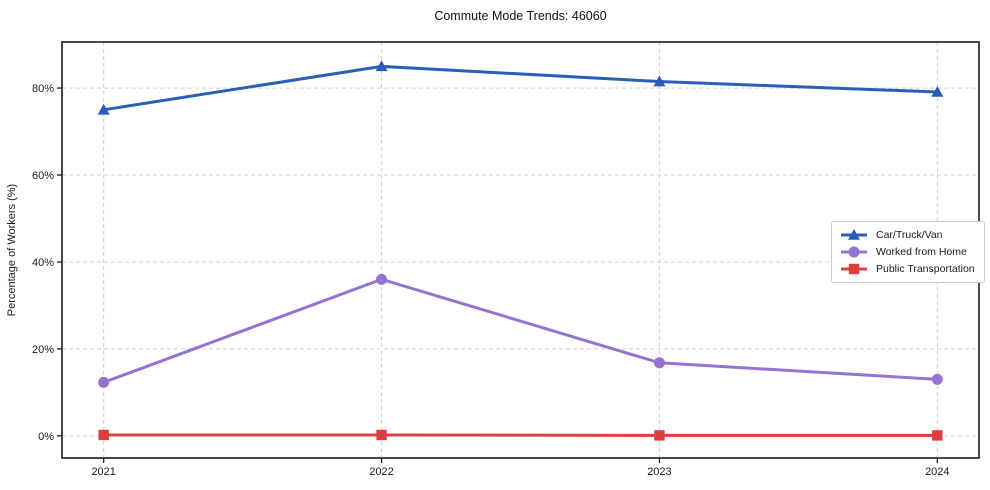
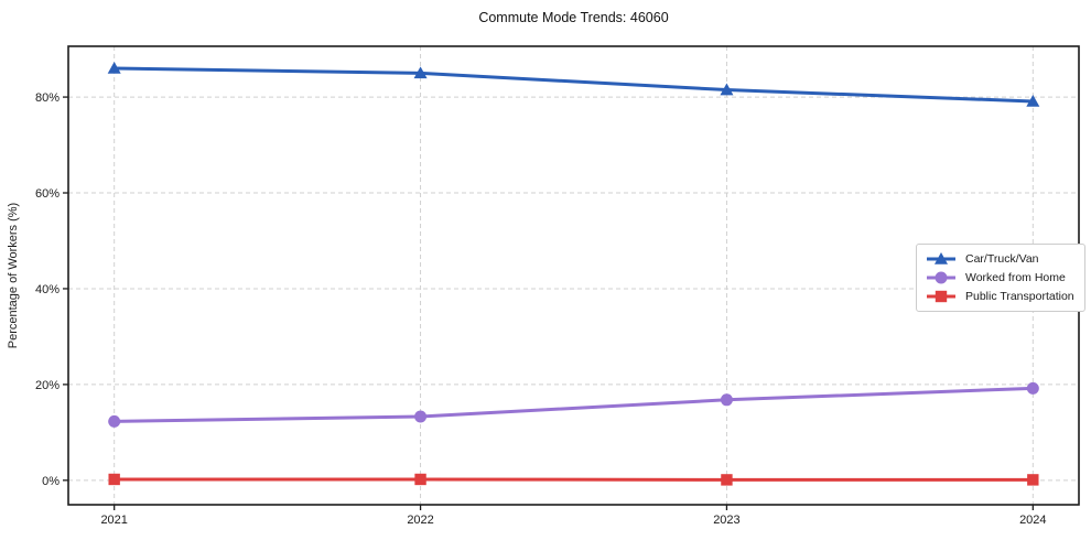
Car/Truck/Van/2021: 75% -> 86%
Worked from Home/2022: 36% -> 13%
Worked from Home/2024: 13% -> 19%
